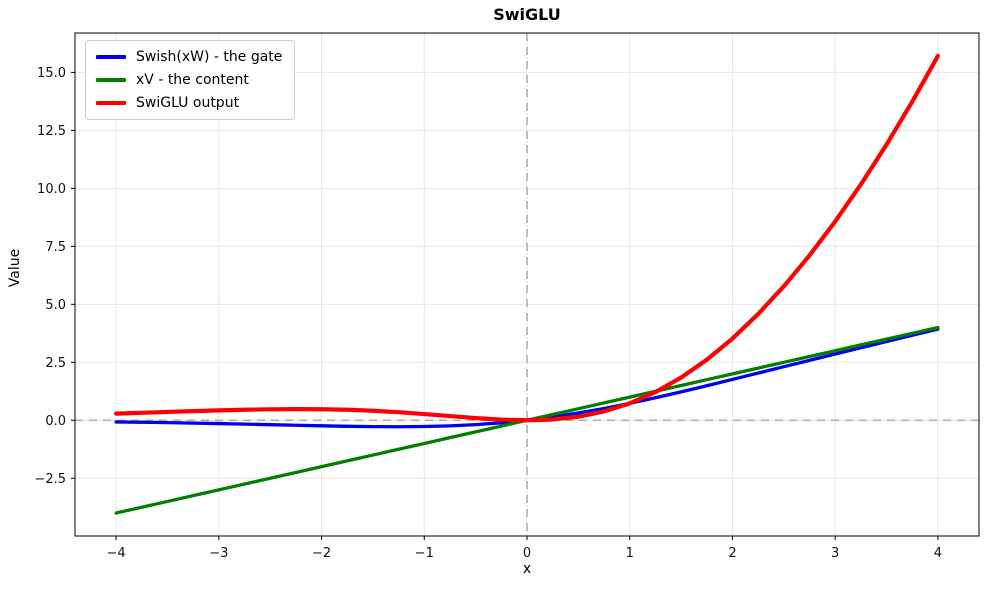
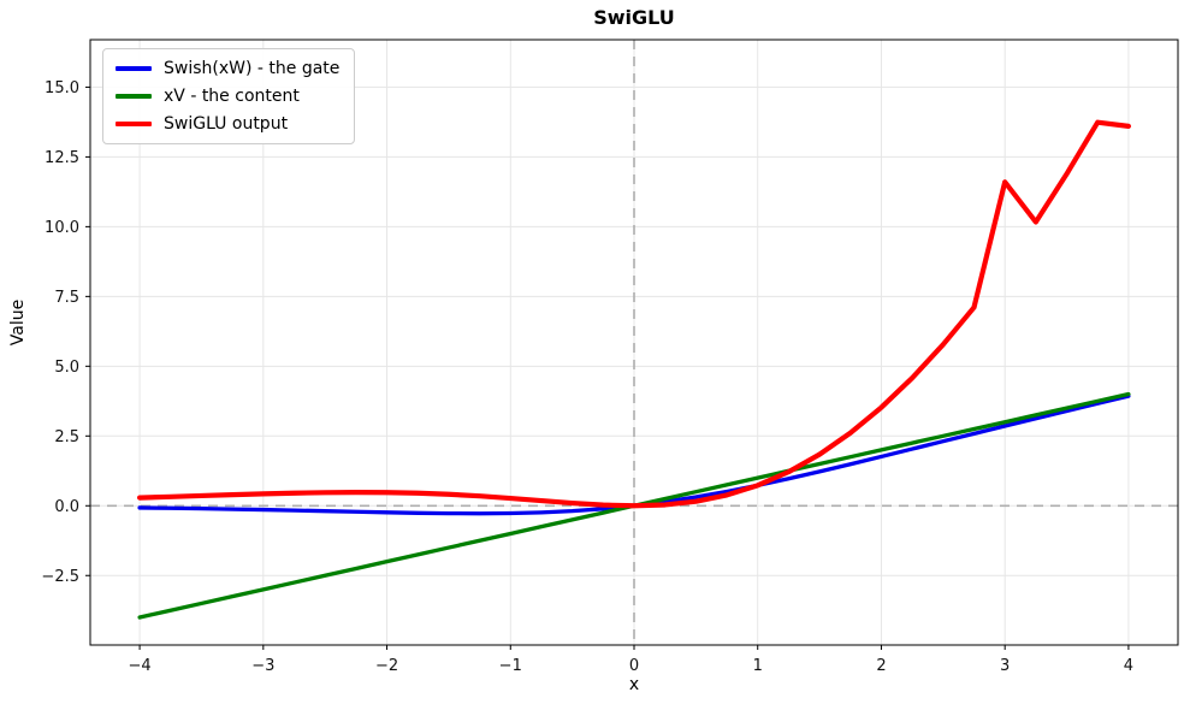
SwiGLU output/3: 8.6 -> 11.6
SwiGLU output/4: 15.7 -> 13.6
